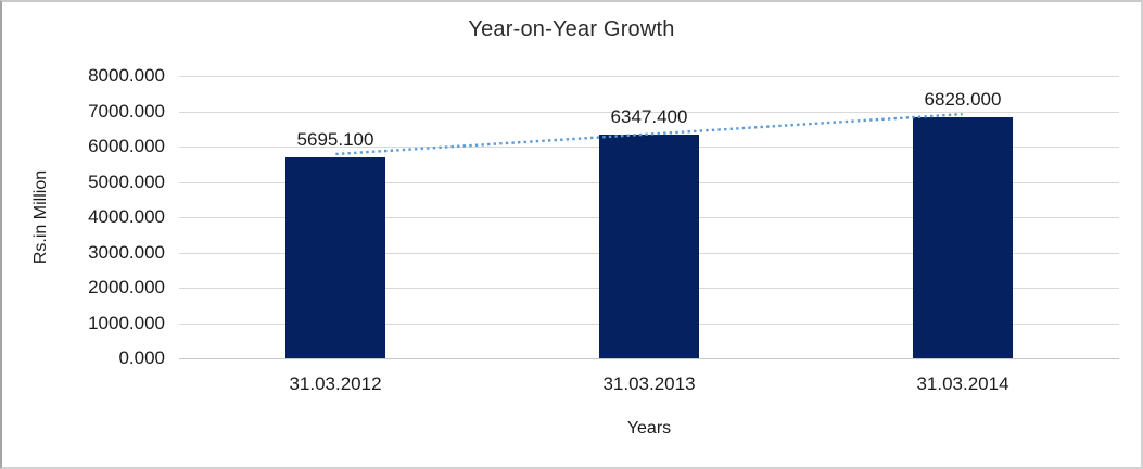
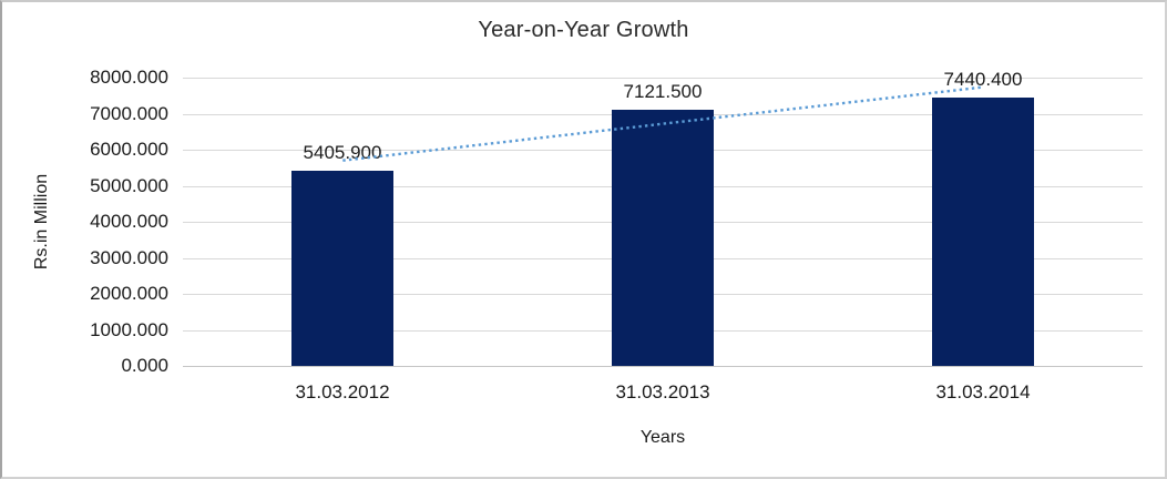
31.03.2012: 5695.100 -> 5405.900
31.03.2013: 6347.400 -> 7121.500
31.03.2014: 6828.000 -> 7440.400
